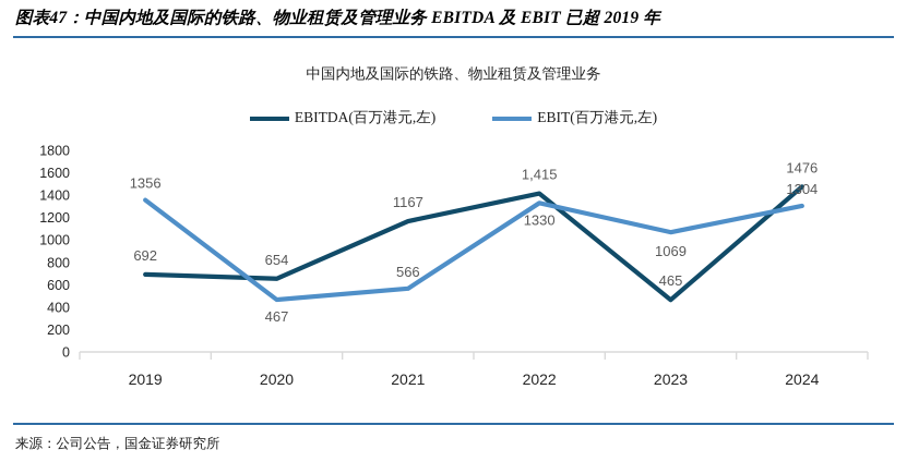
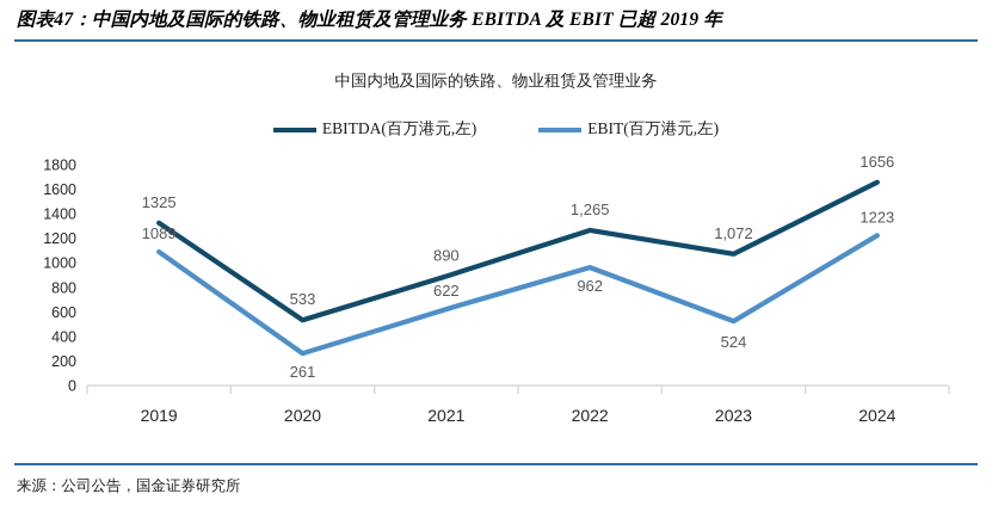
EBITDA(百万港元,左)/2019: 692 -> 1325
EBIT(百万港元,左)/2019: 1356 -> 1089
EBITDA(百万港元,左)/2020: 654 -> 533
EBIT(百万港元,左)/2020: 467 -> 261
EBITDA(百万港元,左)/2021: 1167 -> 890
EBIT(百万港元,左)/2021: 566 -> 622
EBITDA(百万港元,左)/2022: 1,415 -> 1,265
EBIT(百万港元,左)/2022: 1330 -> 962
EBITDA(百万港元,左)/2023: 465 -> 1,072
EBIT(百万港元,左)/2023: 1069 -> 524
EBITDA(百万港元,左)/2024: 1476 -> 1656
EBIT(百万港元,左)/2024: 1304 -> 1223
